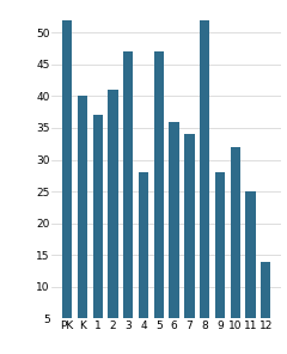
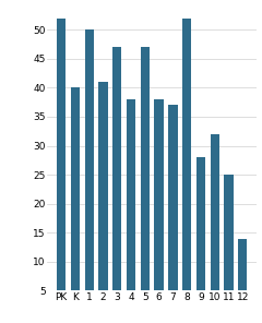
1: 37 -> 50
4: 28 -> 38
6: 36 -> 38
7: 34 -> 37
